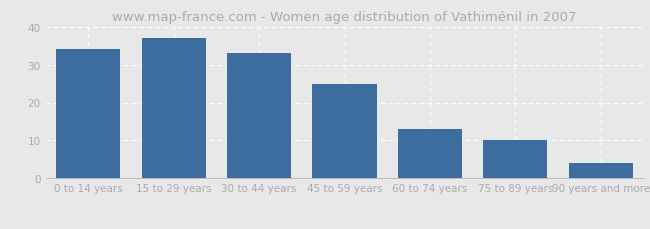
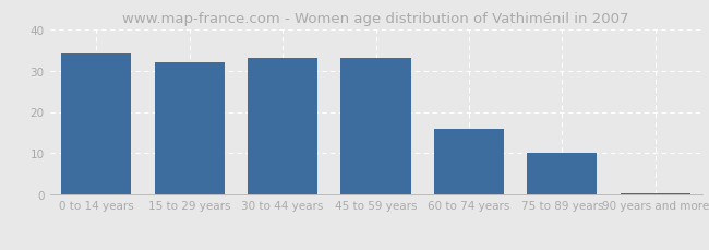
15 to 29 years: 37.0 -> 32.0
45 to 59 years: 25.0 -> 33.0
60 to 74 years: 13.0 -> 16.0
90 years and more: 4.0 -> 0.4
